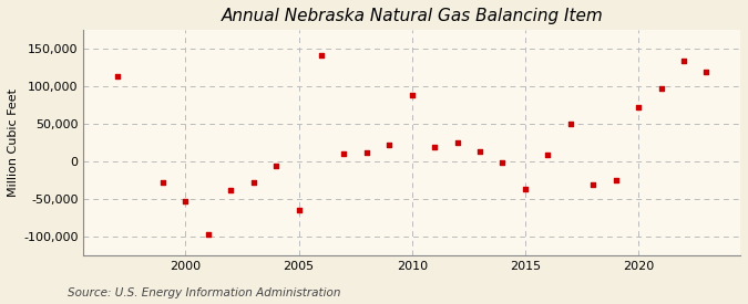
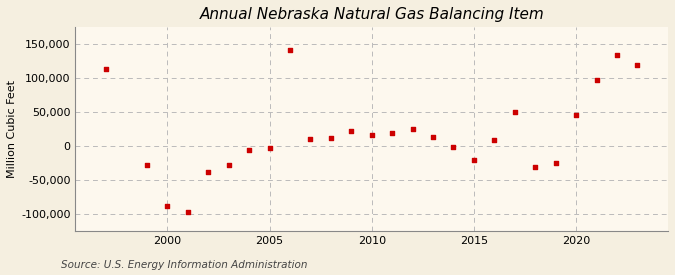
2000: -52,000 -> -88,000
2005: -64,000 -> -3,000
2010: 88,000 -> 17,000
2015: -36,000 -> -20,000
2020: 72,000 -> 46,000
